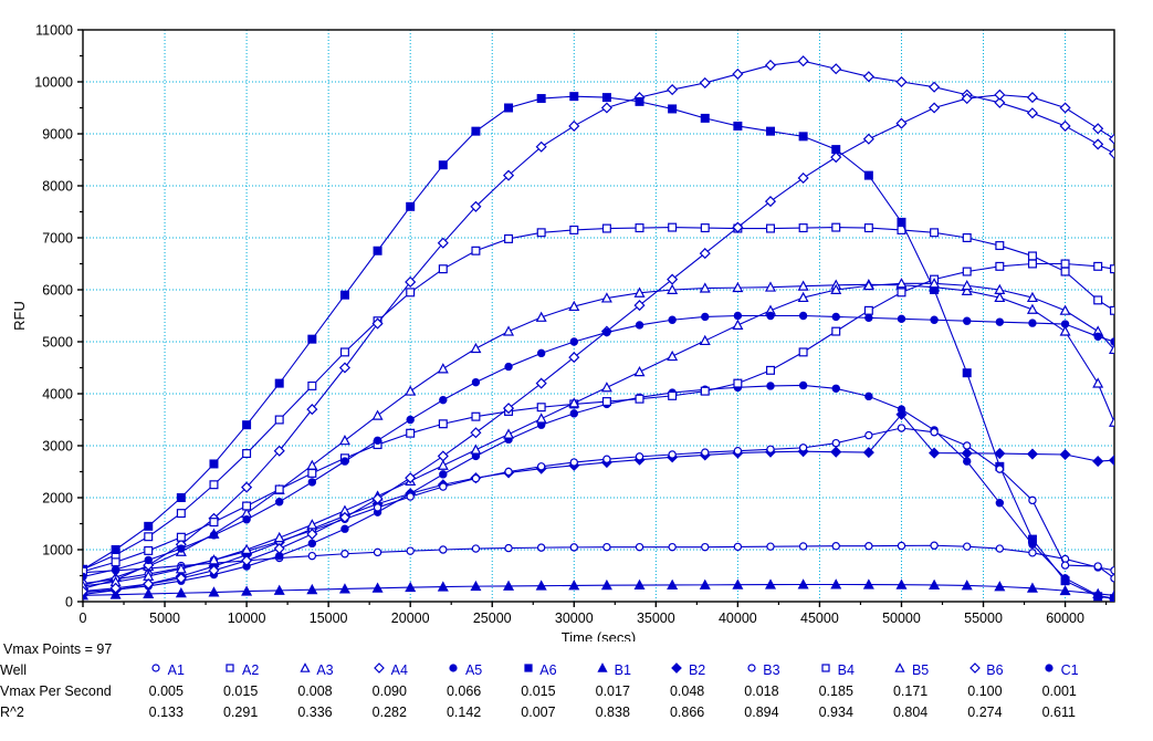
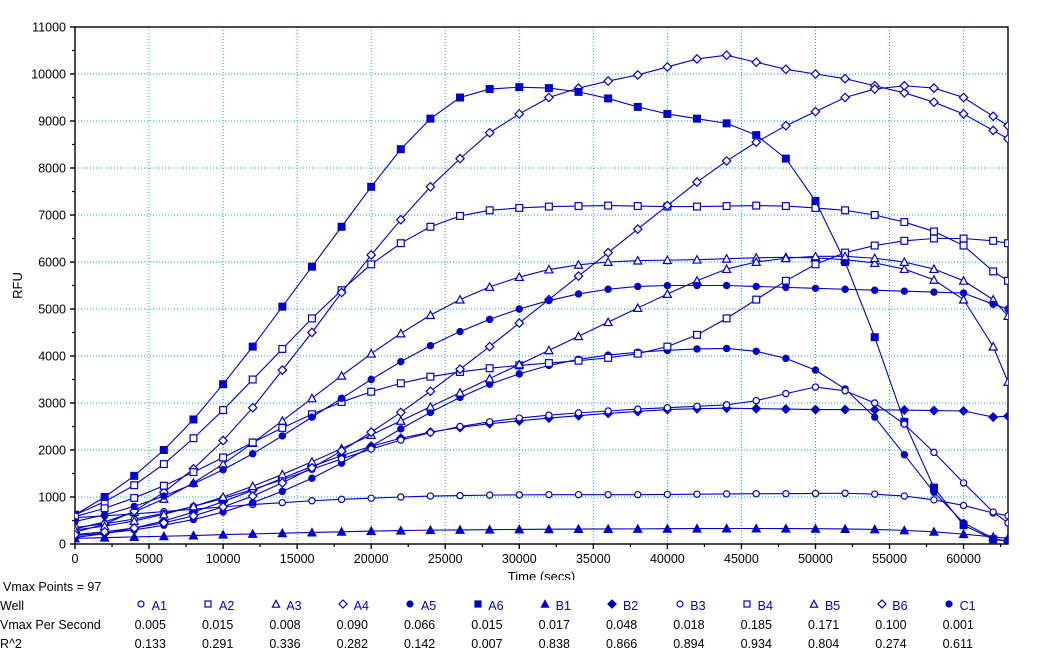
B2/50000: 3600 -> 2900
B3/60000: 700 -> 1300
